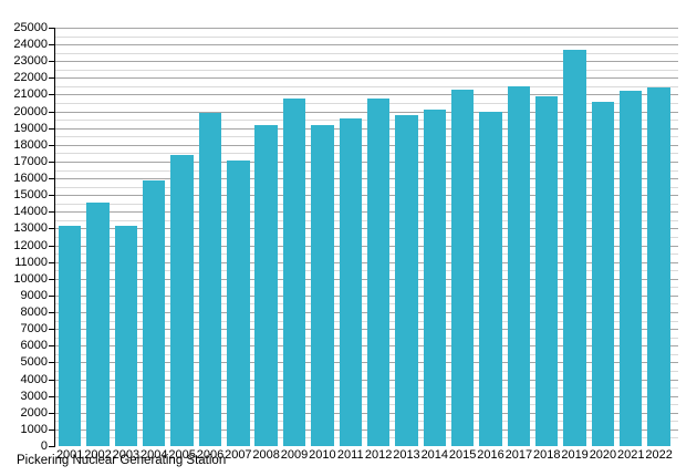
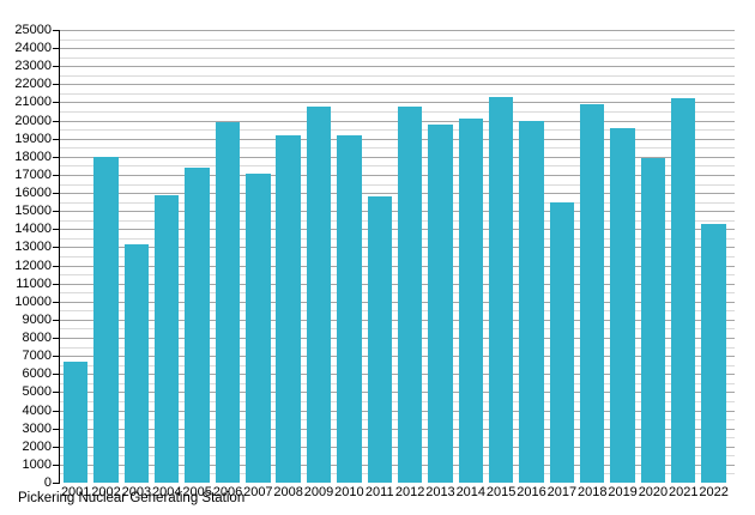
2001: 13200 -> 6700
2002: 14600 -> 18000
2011: 19600 -> 15800
2017: 21500 -> 15500
2019: 23700 -> 19600
2020: 20600 -> 17900
2022: 21400 -> 14300
